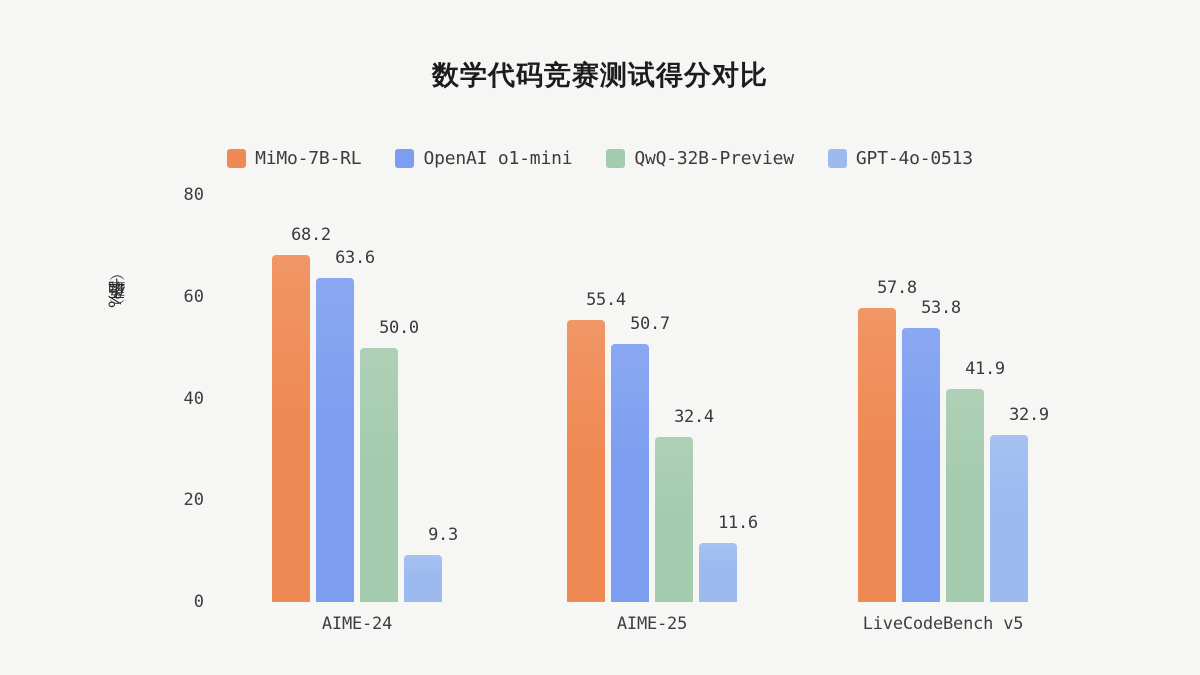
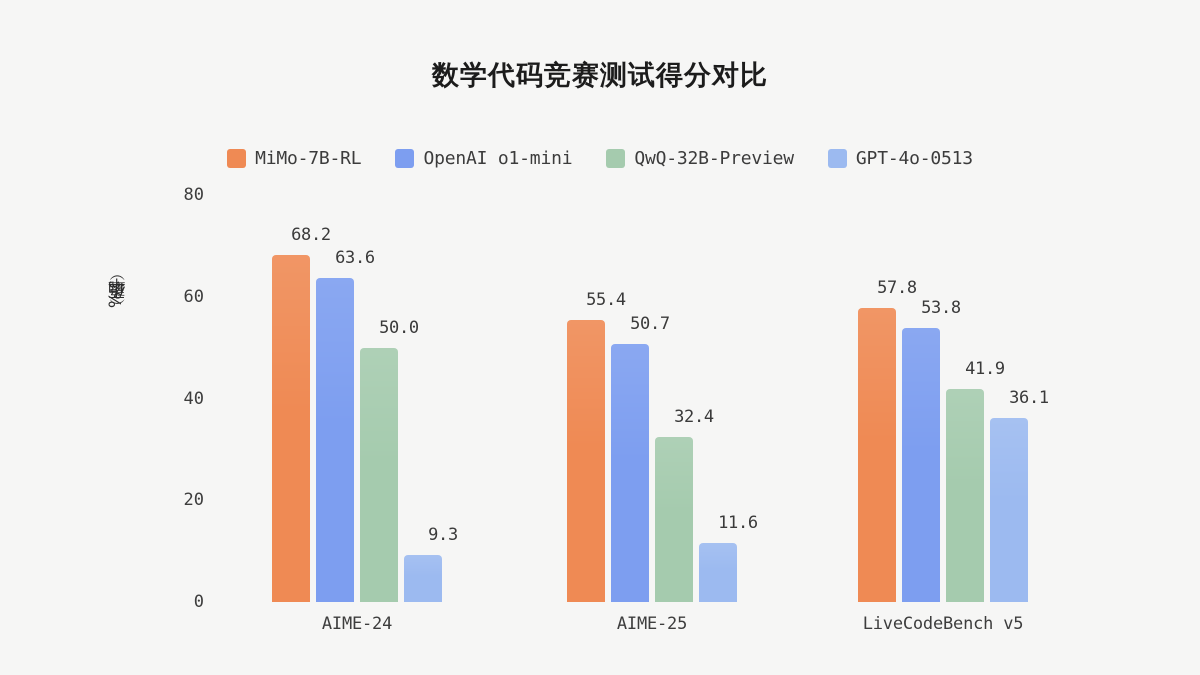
GPT-4o-0513/LiveCodeBench v5: 32.9 -> 36.1
